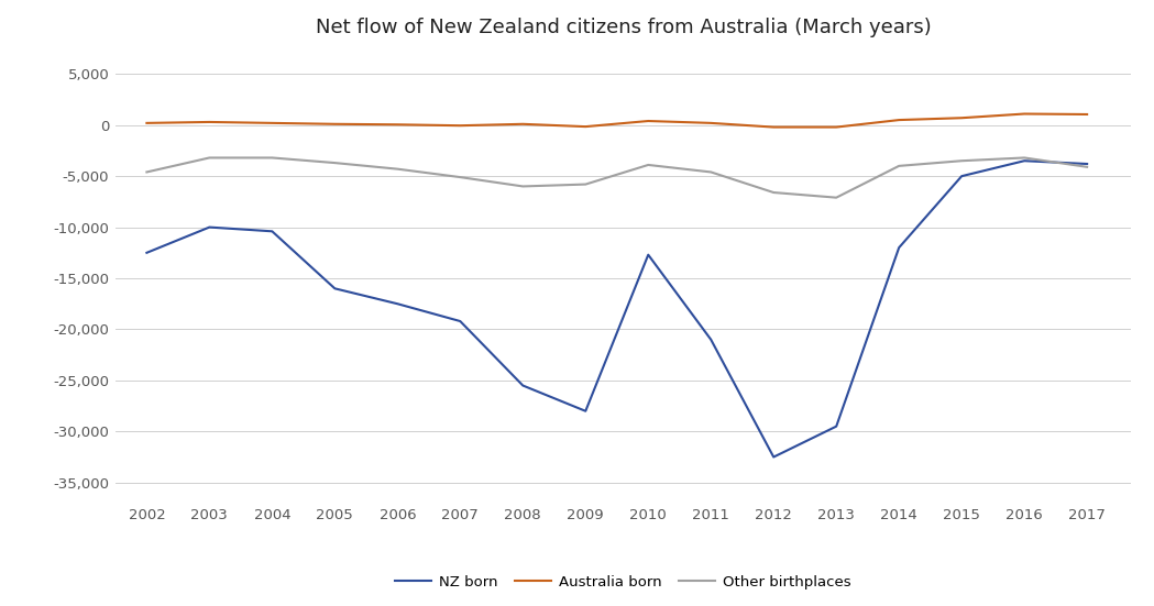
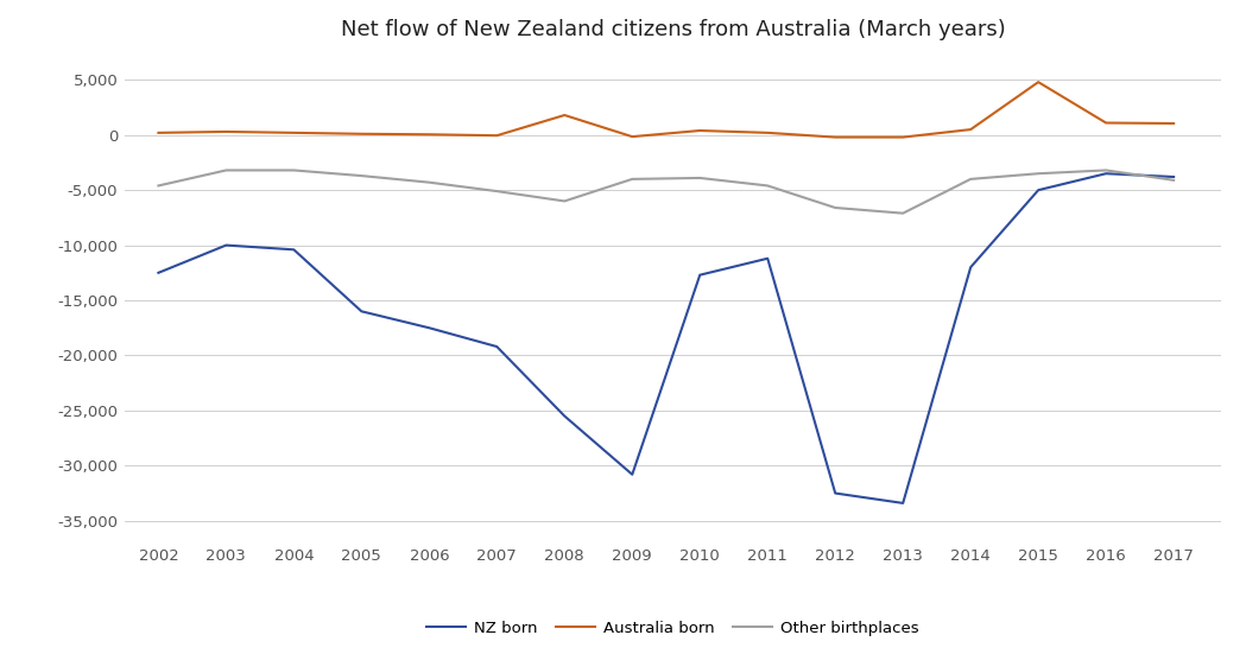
Australia born/2008: 100 -> 1,800
NZ born/2009: -28,000 -> -30,800
Other birthplaces/2009: -5,800 -> -4,000
NZ born/2011: -21,000 -> -11,200
NZ born/2013: -29,500 -> -33,400
Australia born/2015: 700 -> 4,800
